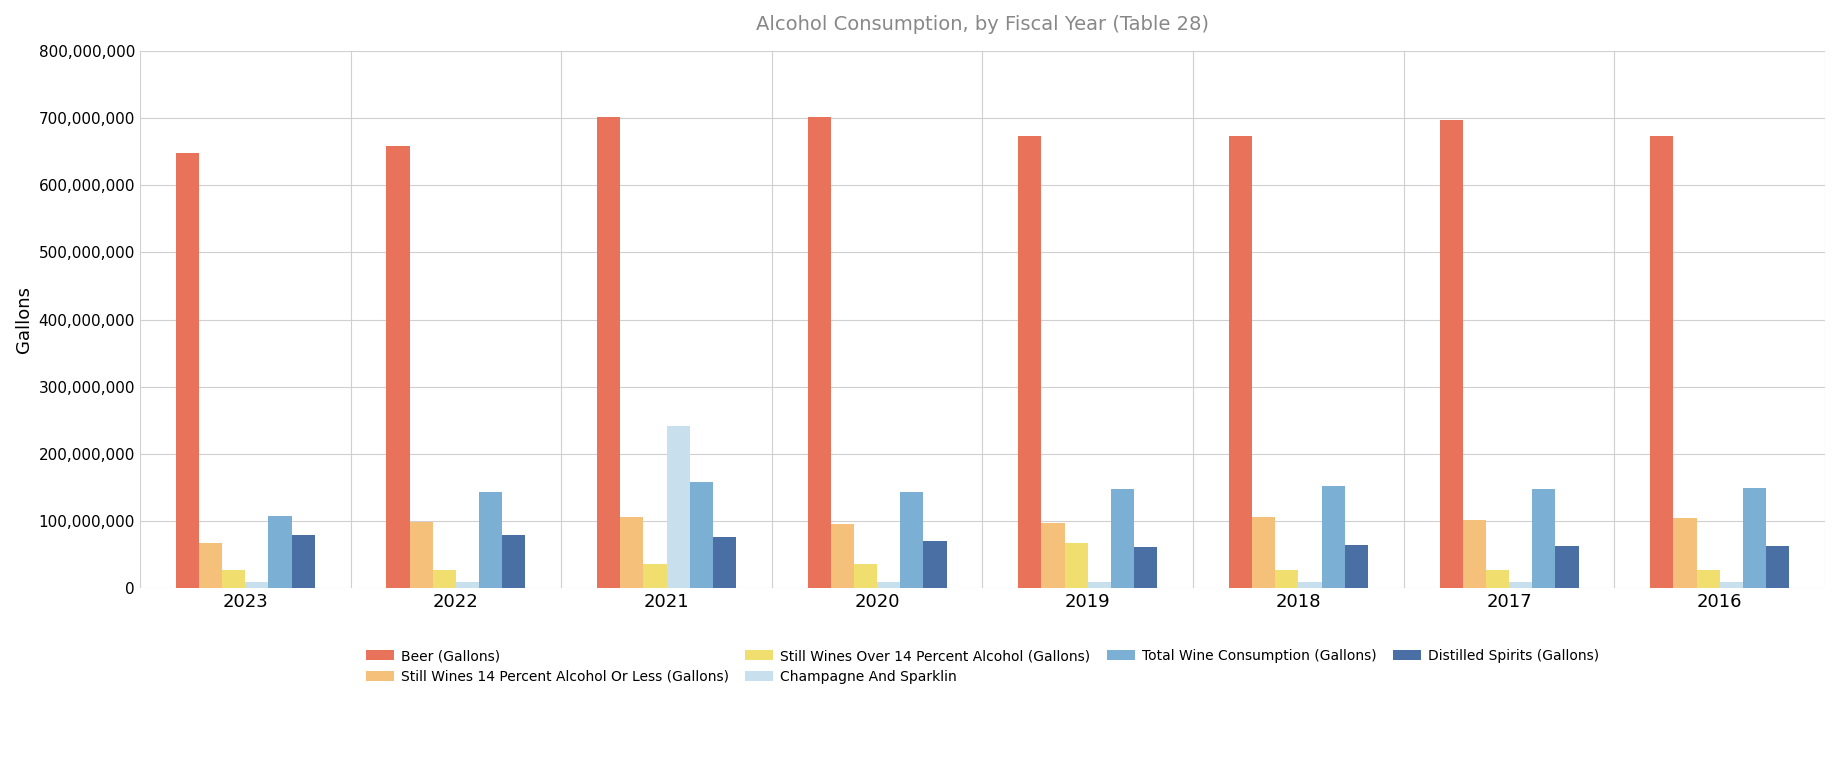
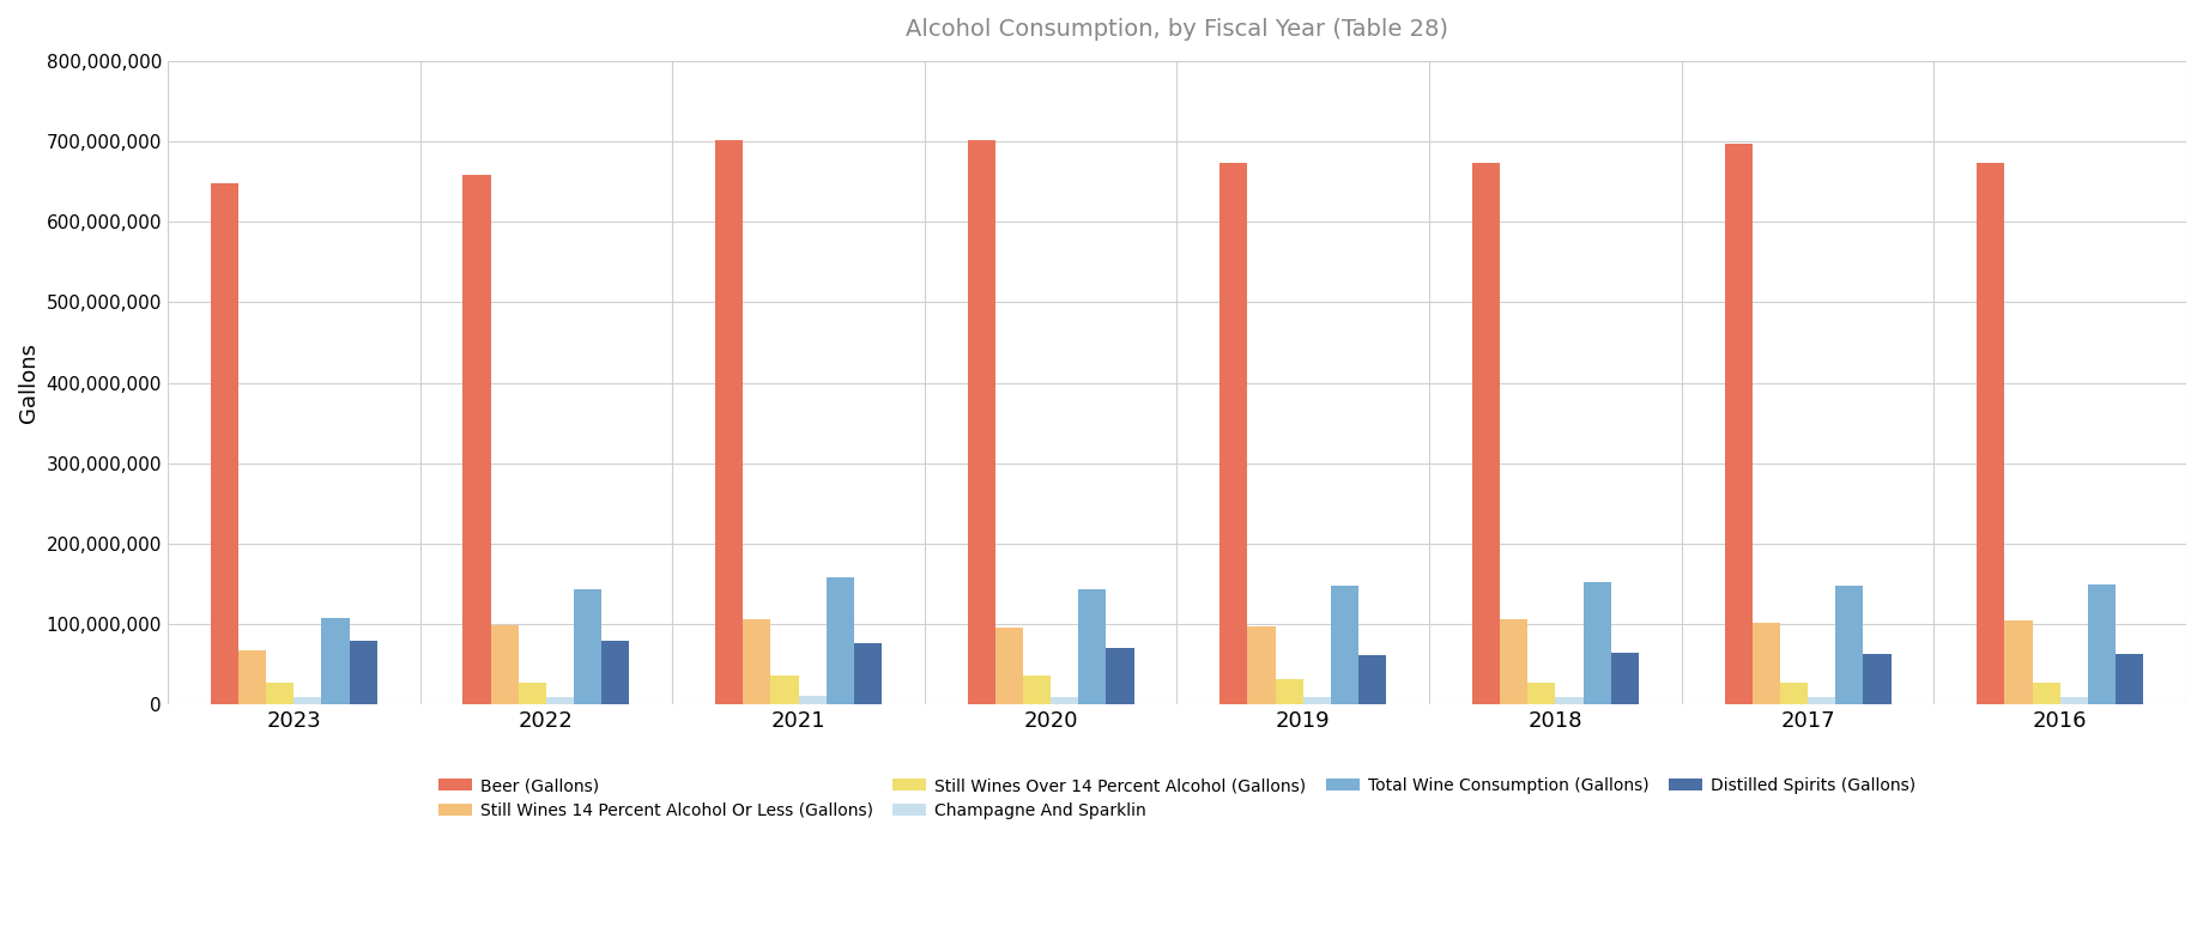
Champagne And Sparklin/2021: 242,000,000 -> 11,000,000
Still Wines Over 14 Percent Alcohol (Gallons)/2019: 68,000,000 -> 32,000,000
